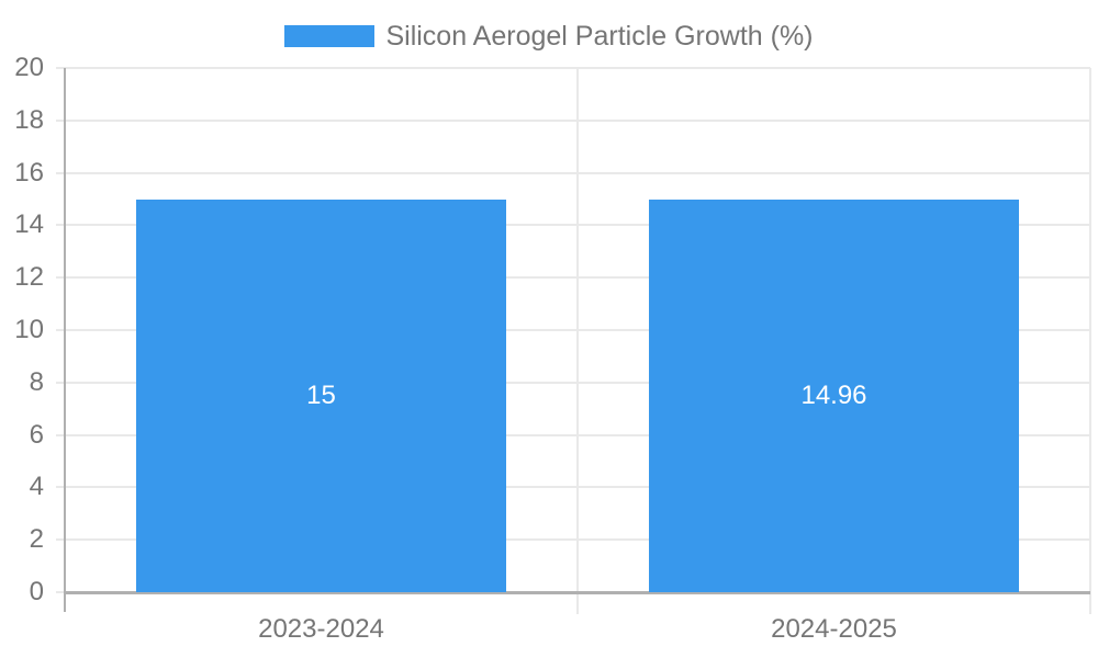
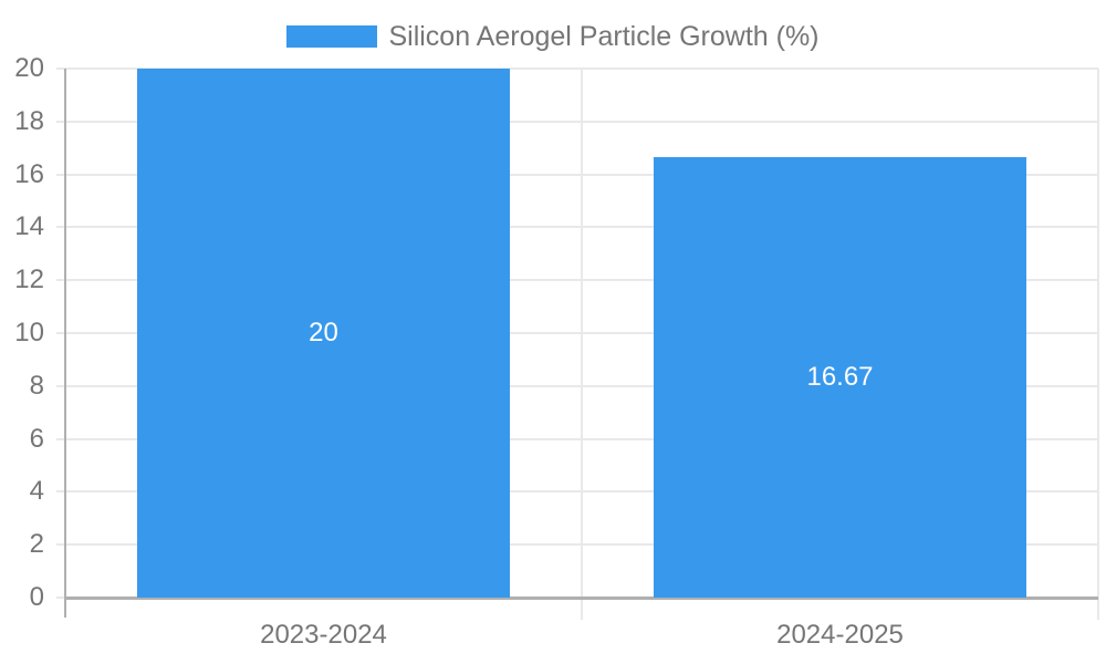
2023-2024: 15 -> 20
2024-2025: 14.96 -> 16.67
